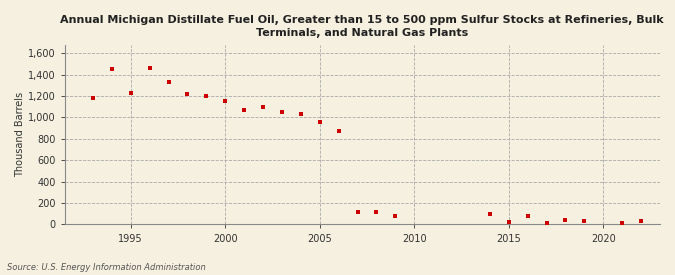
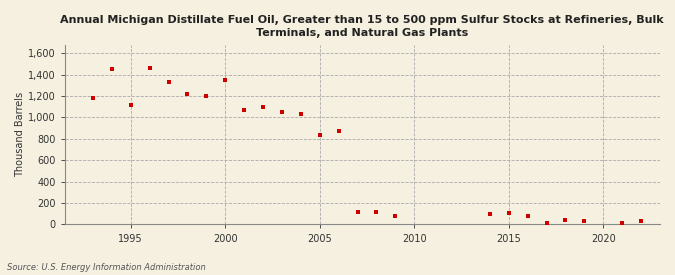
1995: 1,220 -> 1,120
2000: 1,150 -> 1,350
2005: 960 -> 840
2015: 20 -> 110
